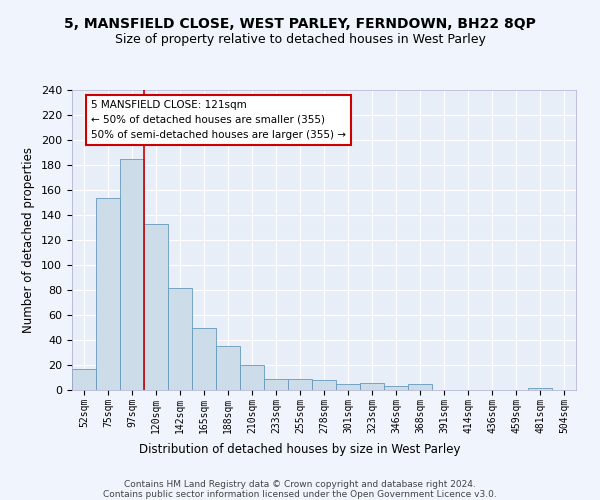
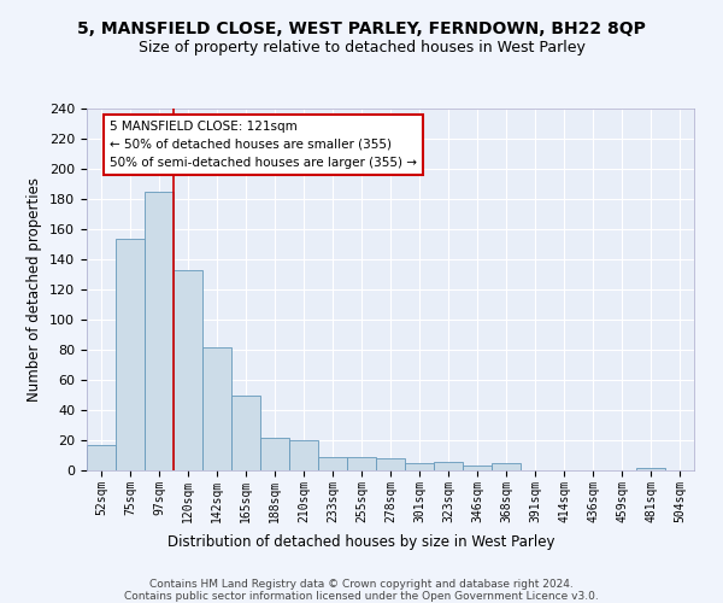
188sqm: 35 -> 22
